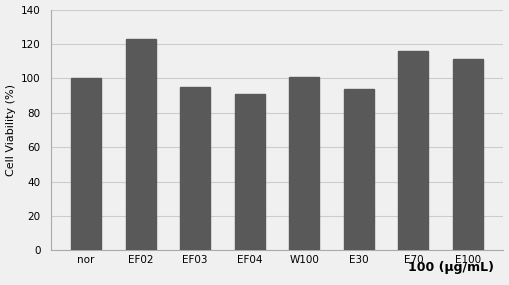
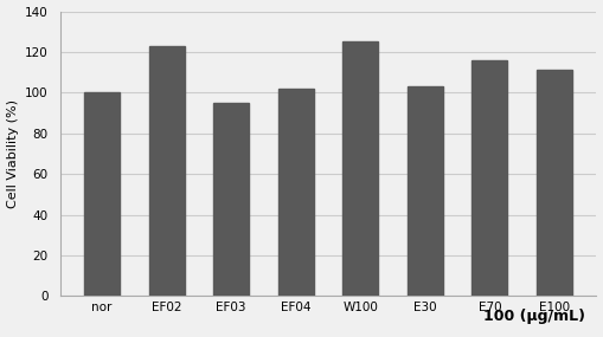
EF04: 91 -> 102
W100: 101 -> 125
E30: 94 -> 103
